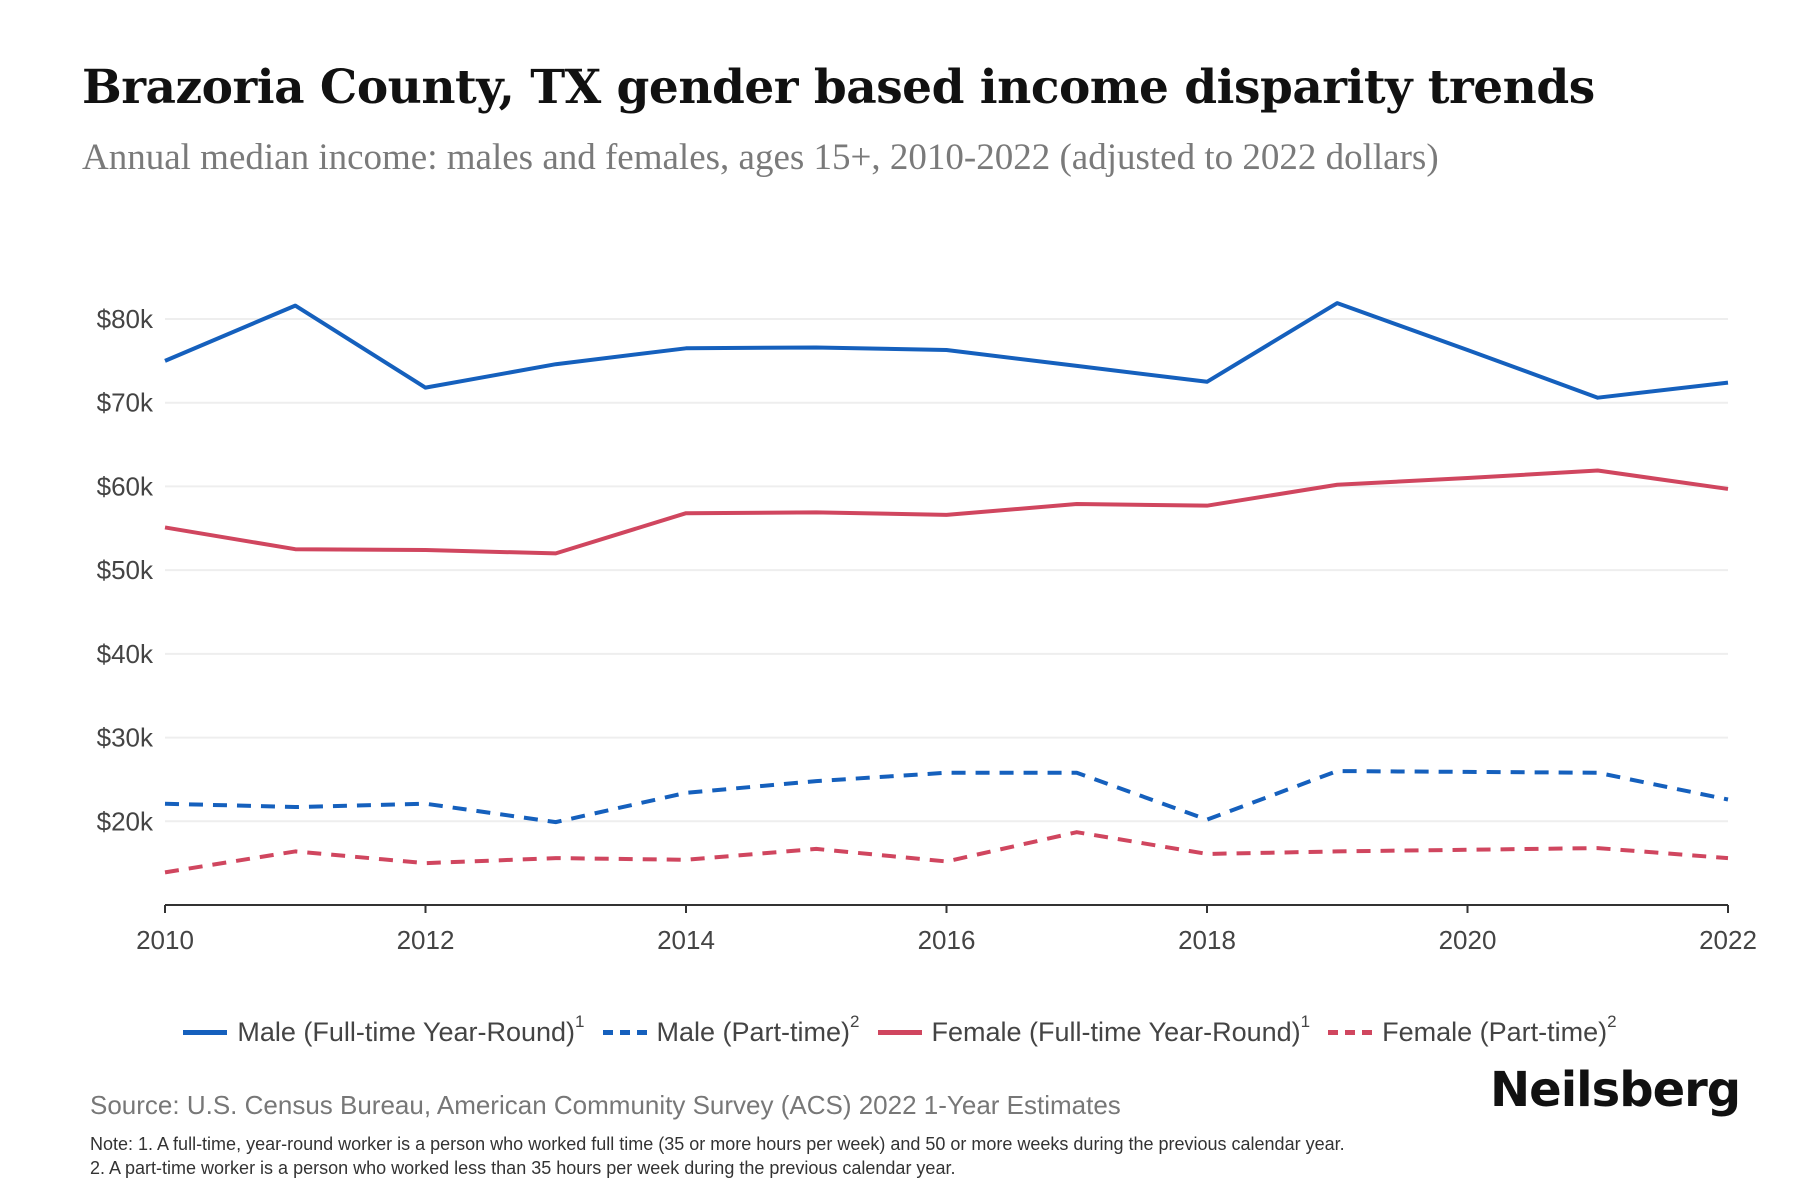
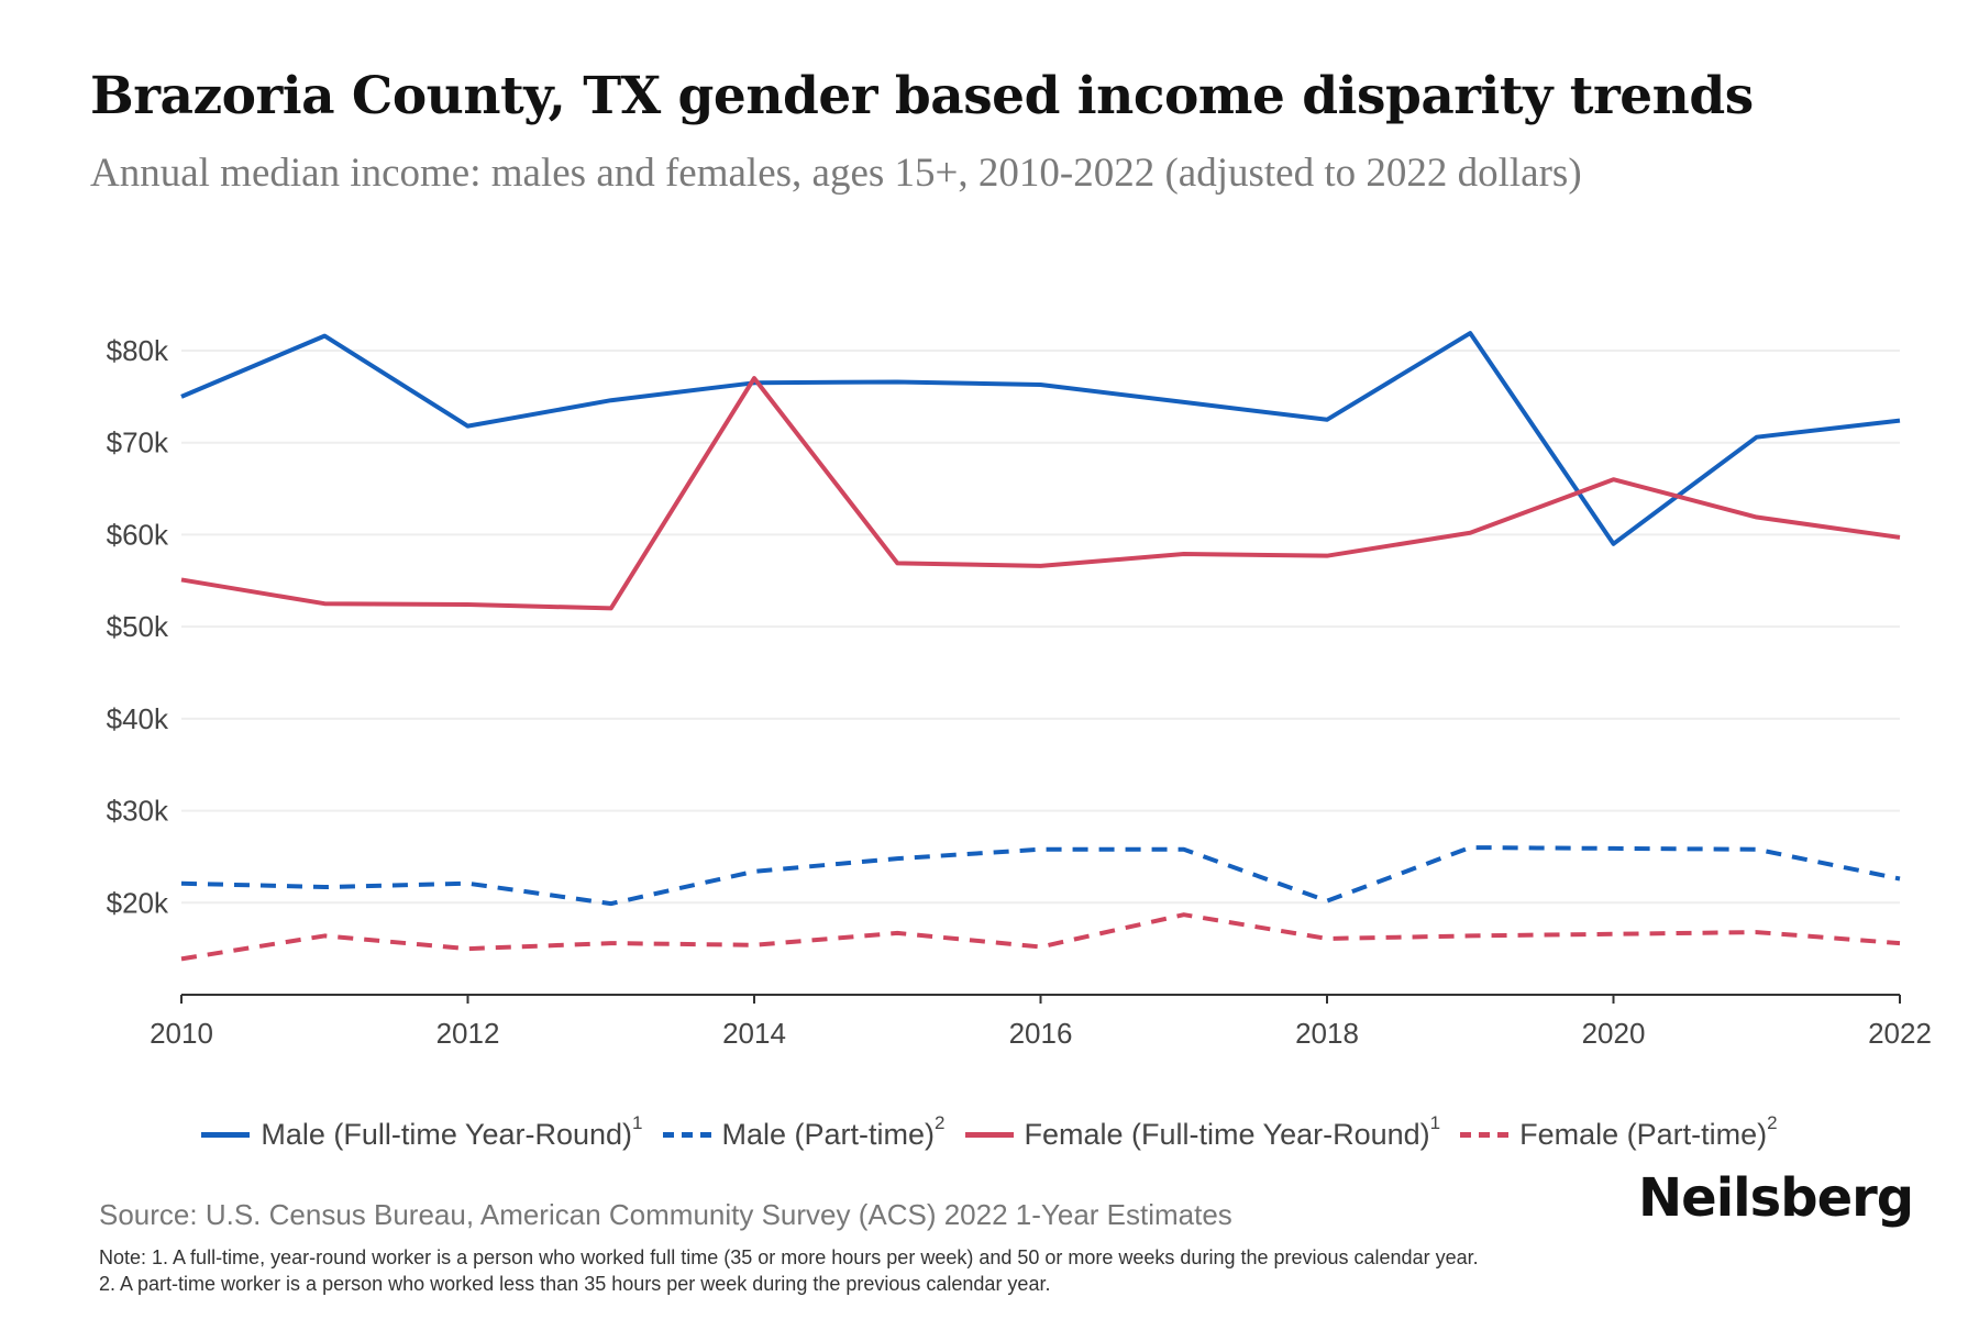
Female (Full-time Year-Round)/2014: $57k -> $77k
Male (Full-time Year-Round)/2020: $76k -> $59k
Female (Full-time Year-Round)/2020: $61k -> $66k
